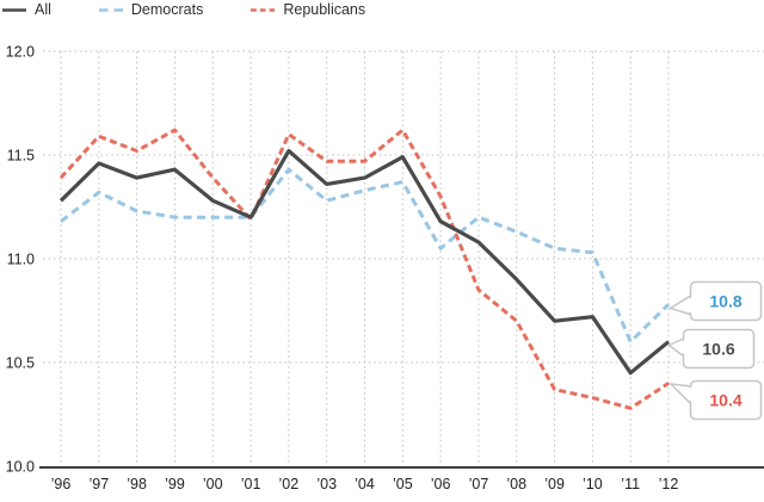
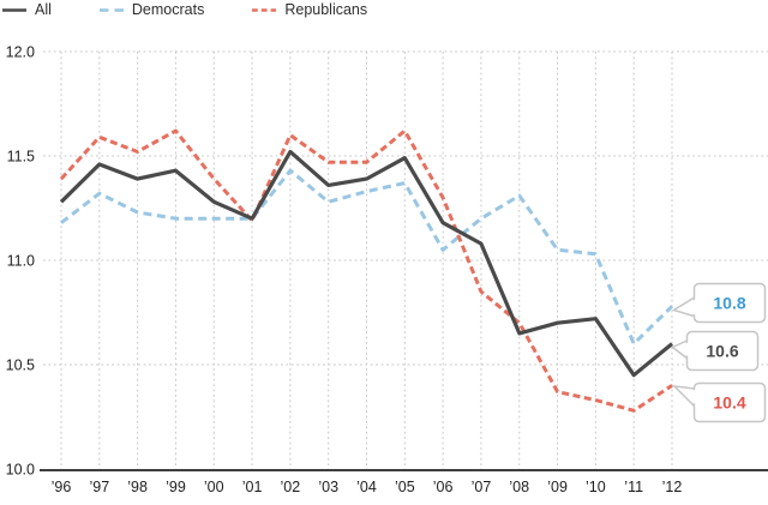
All/’08: 10.90 -> 10.65
Democrats/’08: 11.13 -> 11.31
